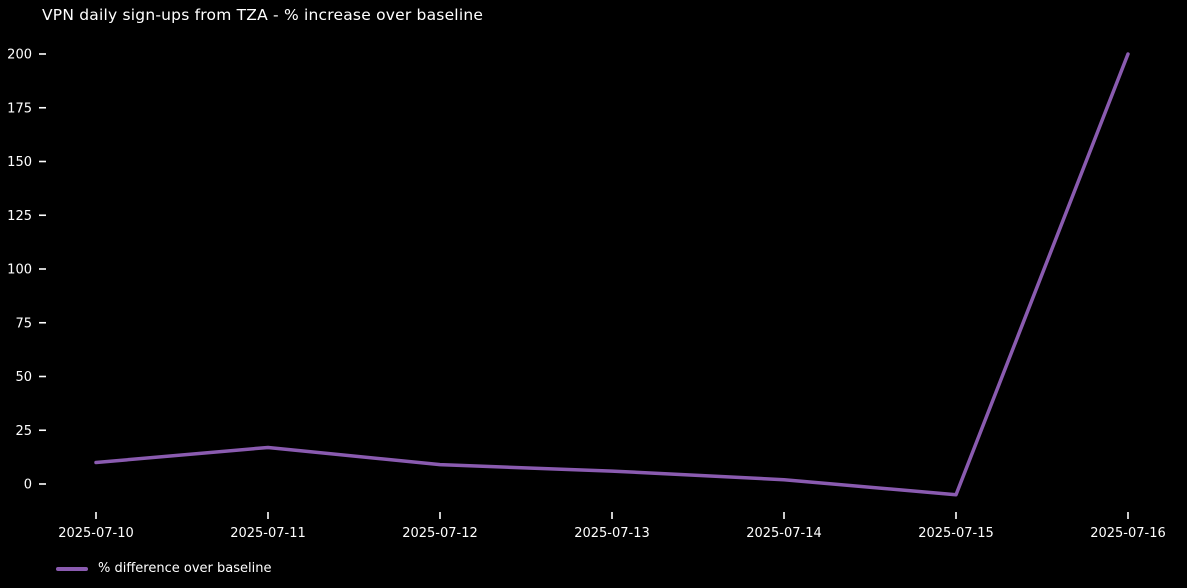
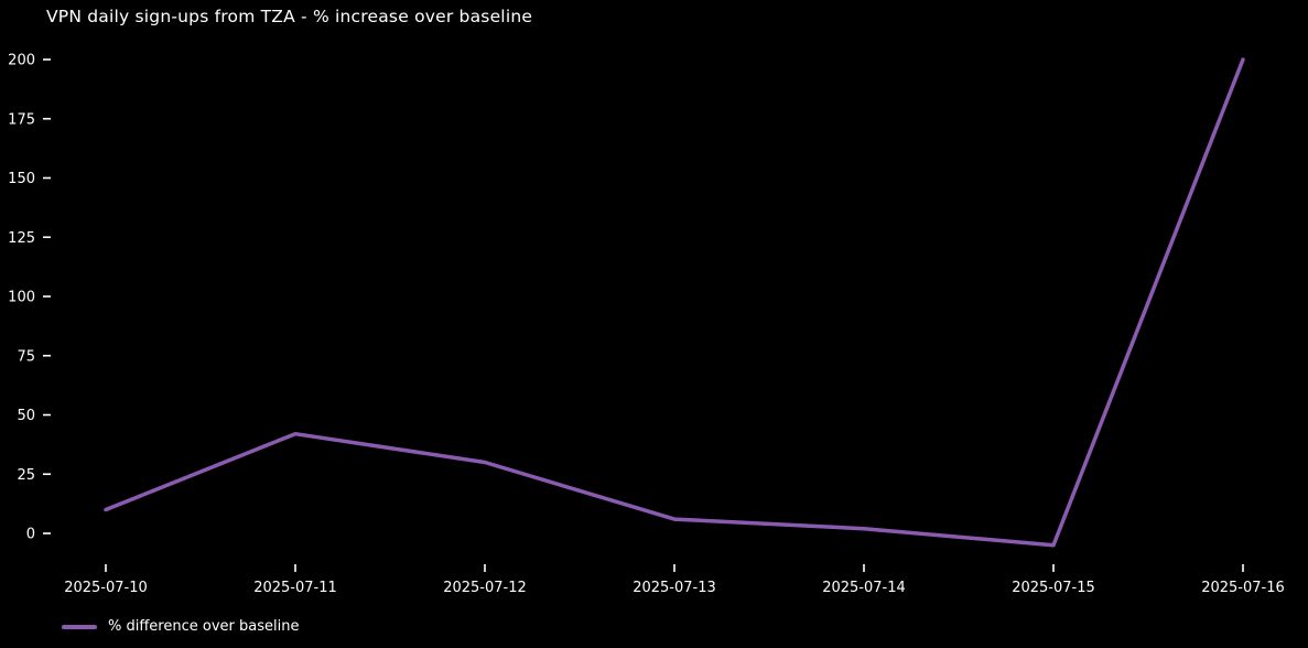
2025-07-11: 17 -> 42
2025-07-12: 9 -> 30
